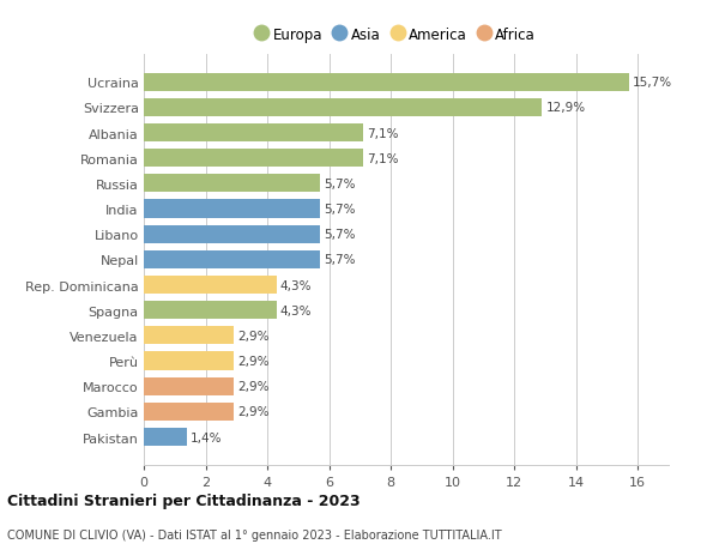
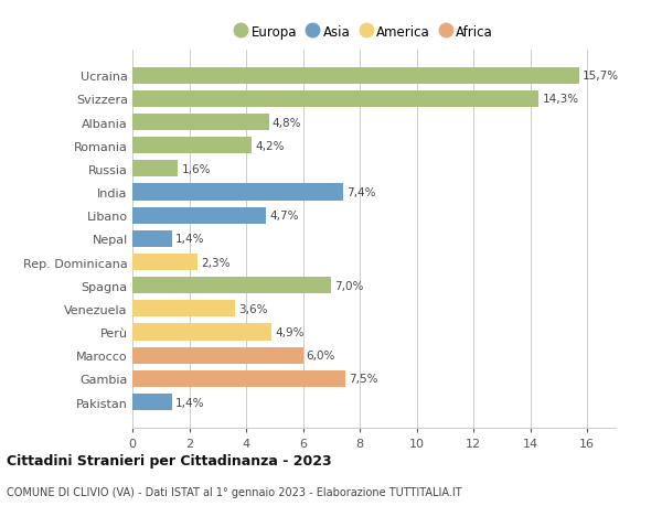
Svizzera: 12,9% -> 14,3%
Albania: 7,1% -> 4,8%
Romania: 7,1% -> 4,2%
Russia: 5,7% -> 1,6%
India: 5,7% -> 7,4%
Libano: 5,7% -> 4,7%
Nepal: 5,7% -> 1,4%
Rep. Dominicana: 4,3% -> 2,3%
Spagna: 4,3% -> 7,0%
Venezuela: 2,9% -> 3,6%
Perù: 2,9% -> 4,9%
Marocco: 2,9% -> 6,0%
Gambia: 2,9% -> 7,5%
